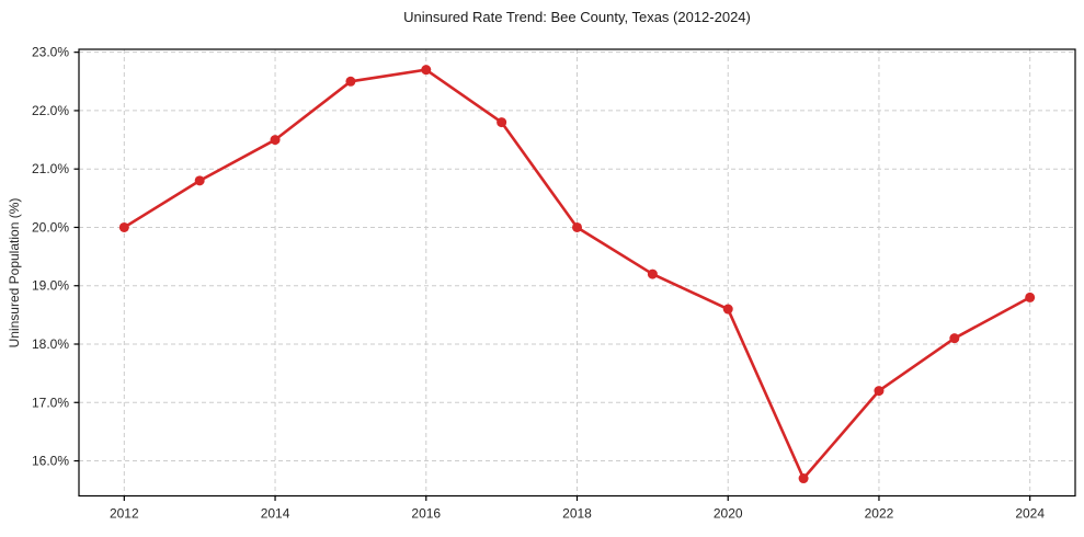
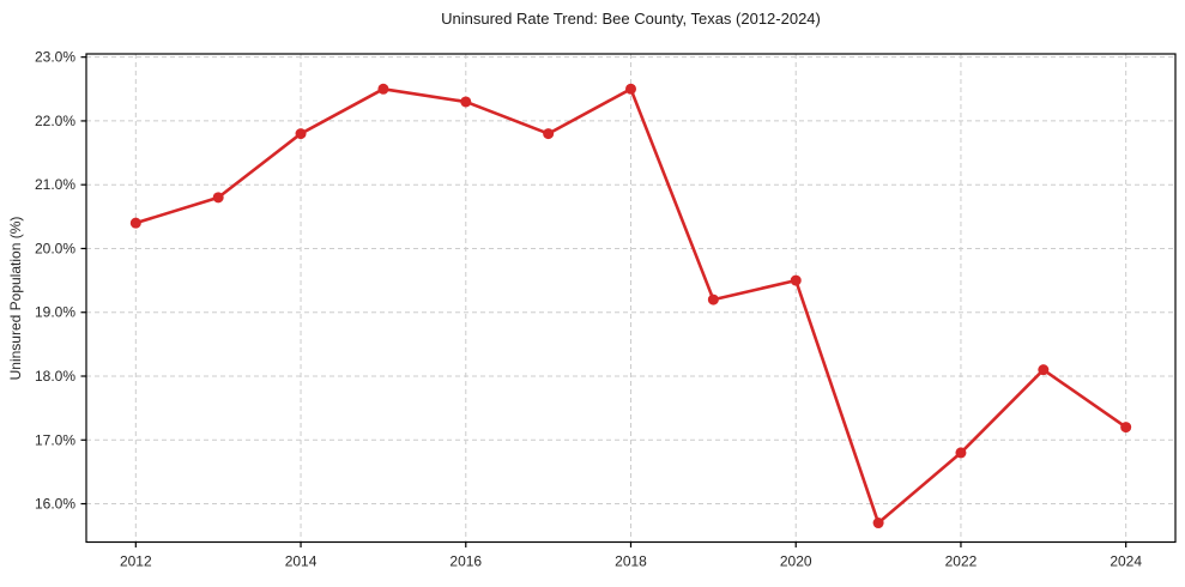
2012: 20.0% -> 20.4%
2014: 21.5% -> 21.8%
2016: 22.7% -> 22.3%
2018: 20.0% -> 22.5%
2020: 18.6% -> 19.5%
2022: 17.2% -> 16.8%
2024: 18.8% -> 17.2%
